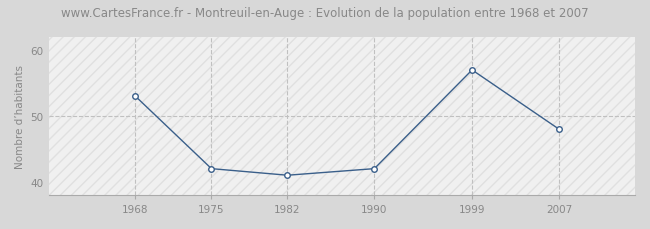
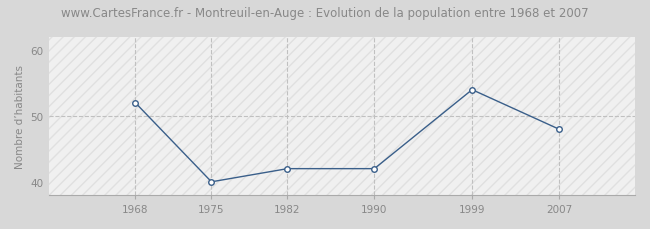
1968: 53 -> 52
1975: 42 -> 40
1982: 41 -> 42
1999: 57 -> 54
